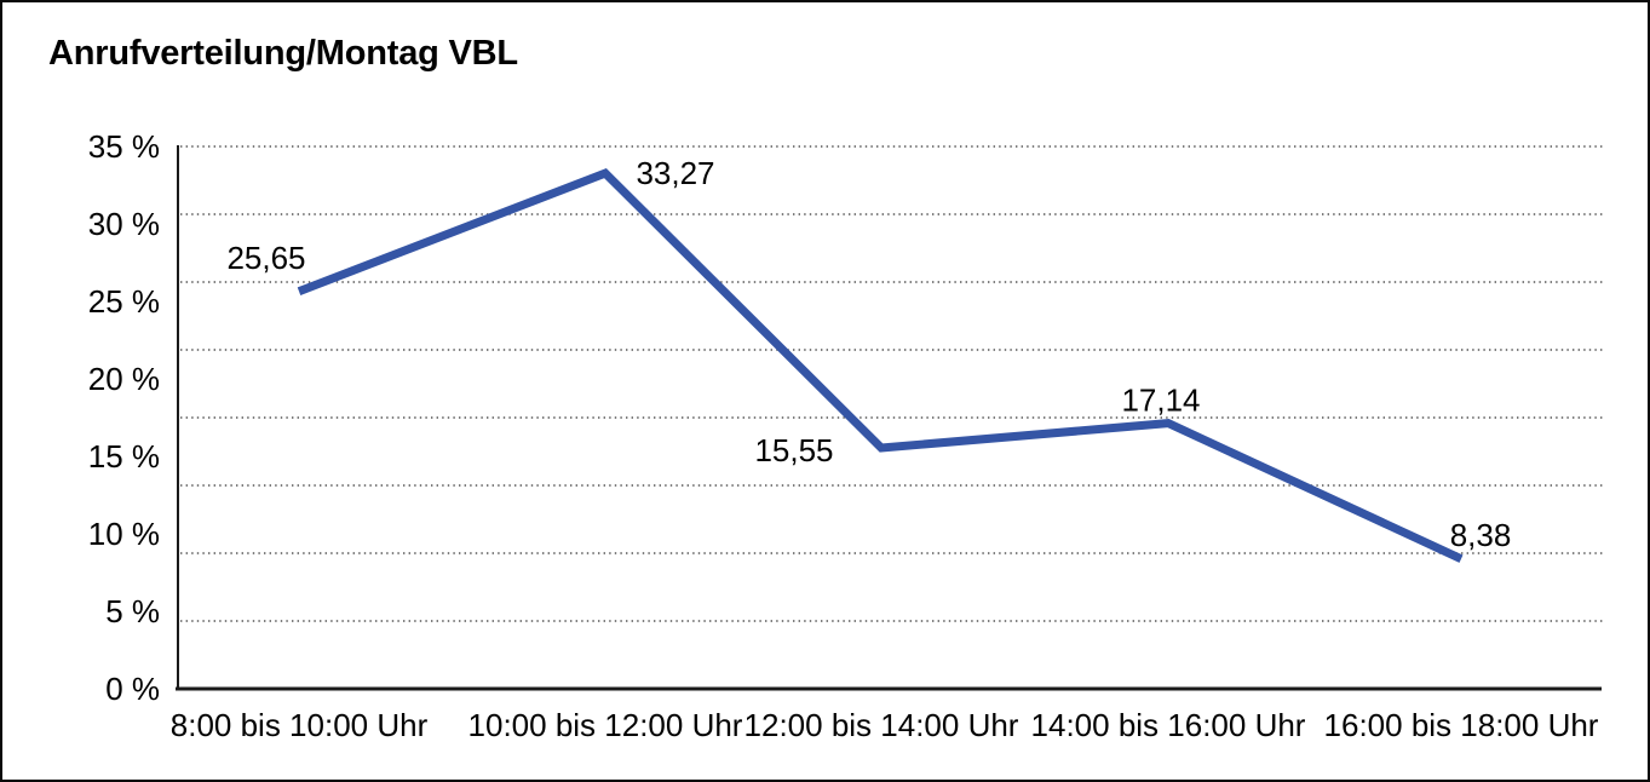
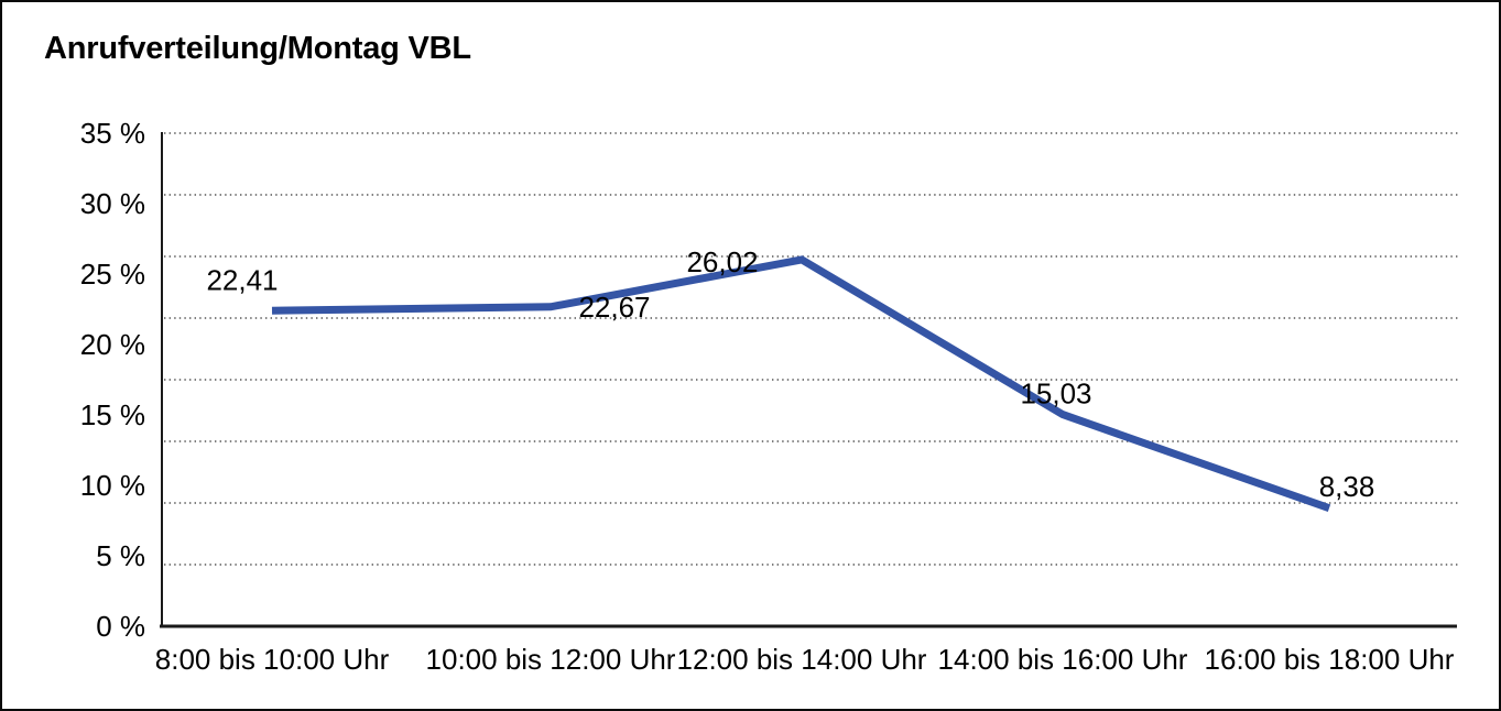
8:00 bis 10:00 Uhr: 25,65 -> 22,41
10:00 bis 12:00 Uhr: 33,27 -> 22,67
12:00 bis 14:00 Uhr: 15,55 -> 26,02
14:00 bis 16:00 Uhr: 17,14 -> 15,03
